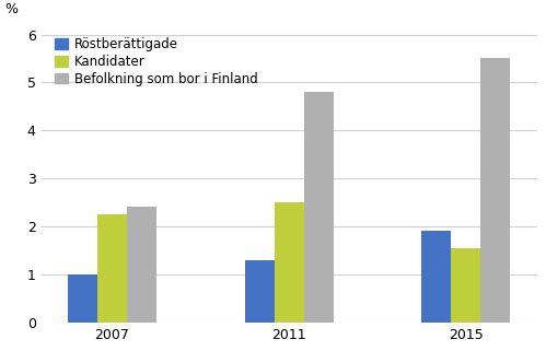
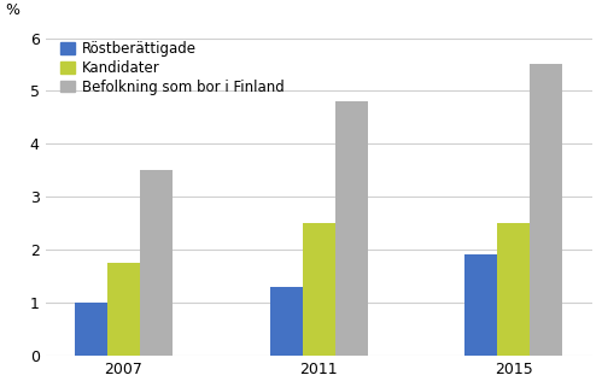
Kandidater/2007: 2.25 -> 1.75
Befolkning som bor i Finland/2007: 2.4 -> 3.5
Kandidater/2015: 1.55 -> 2.50
